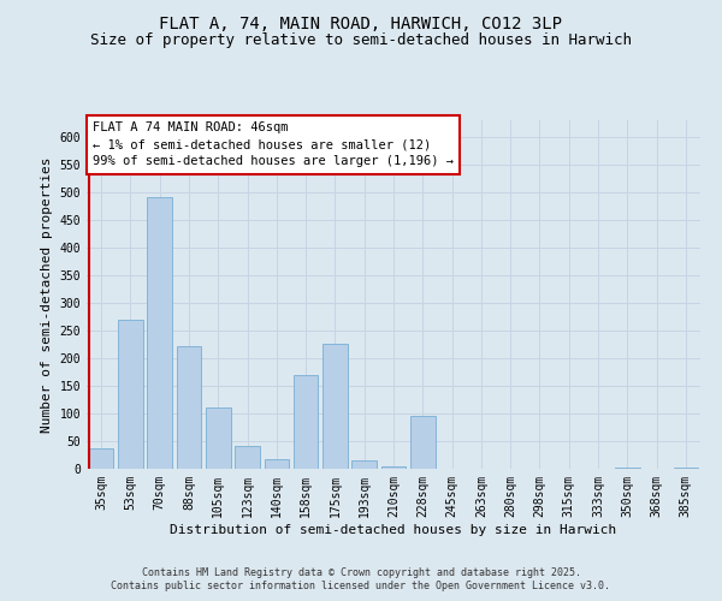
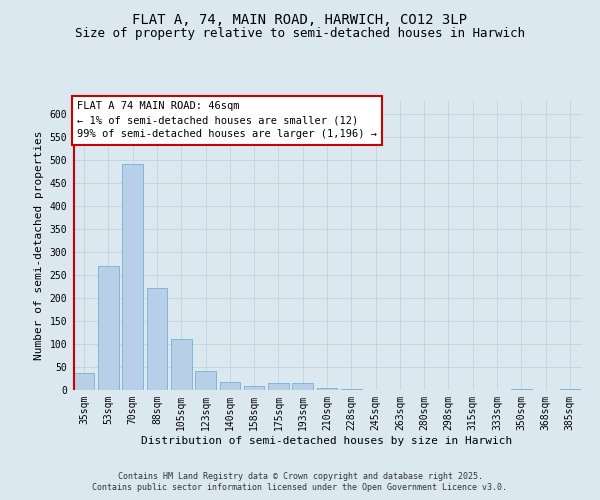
158sqm: 170 -> 8
175sqm: 225 -> 15
228sqm: 95 -> 2
